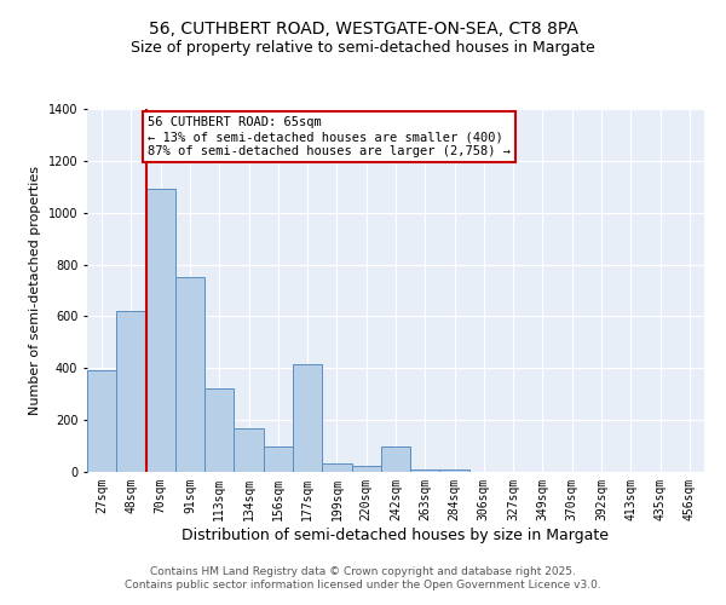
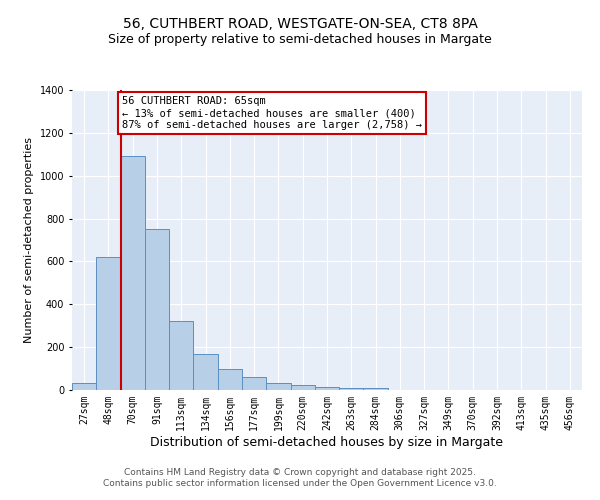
27sqm: 390 -> 35
177sqm: 415 -> 60
242sqm: 100 -> 15
